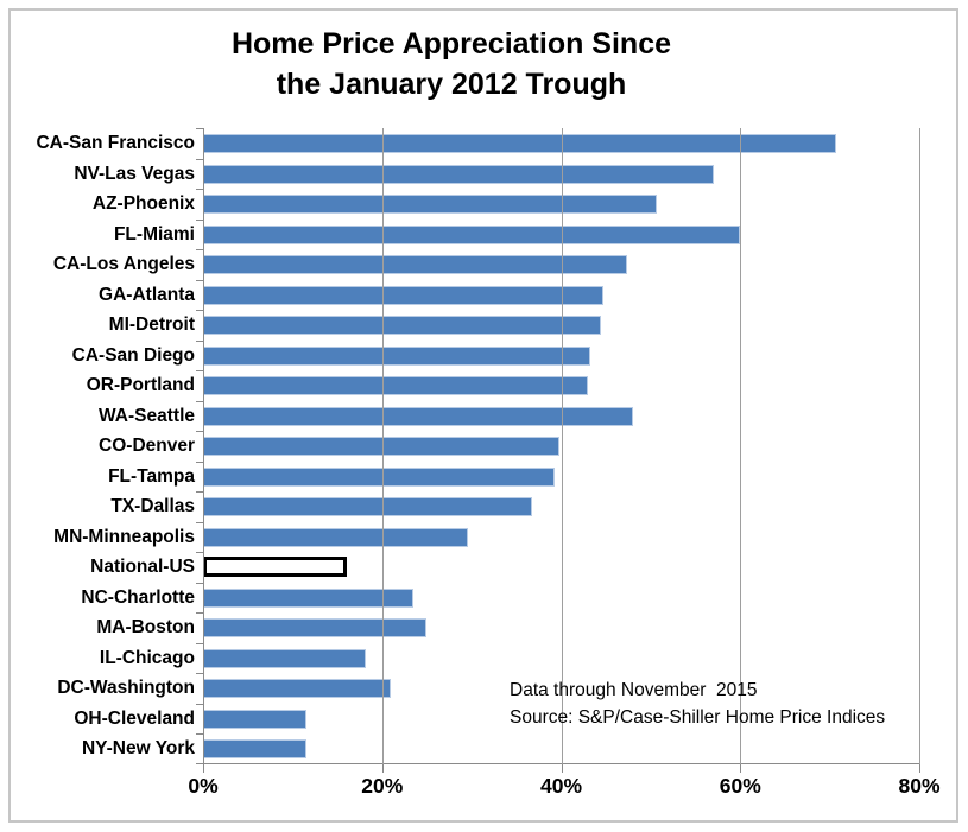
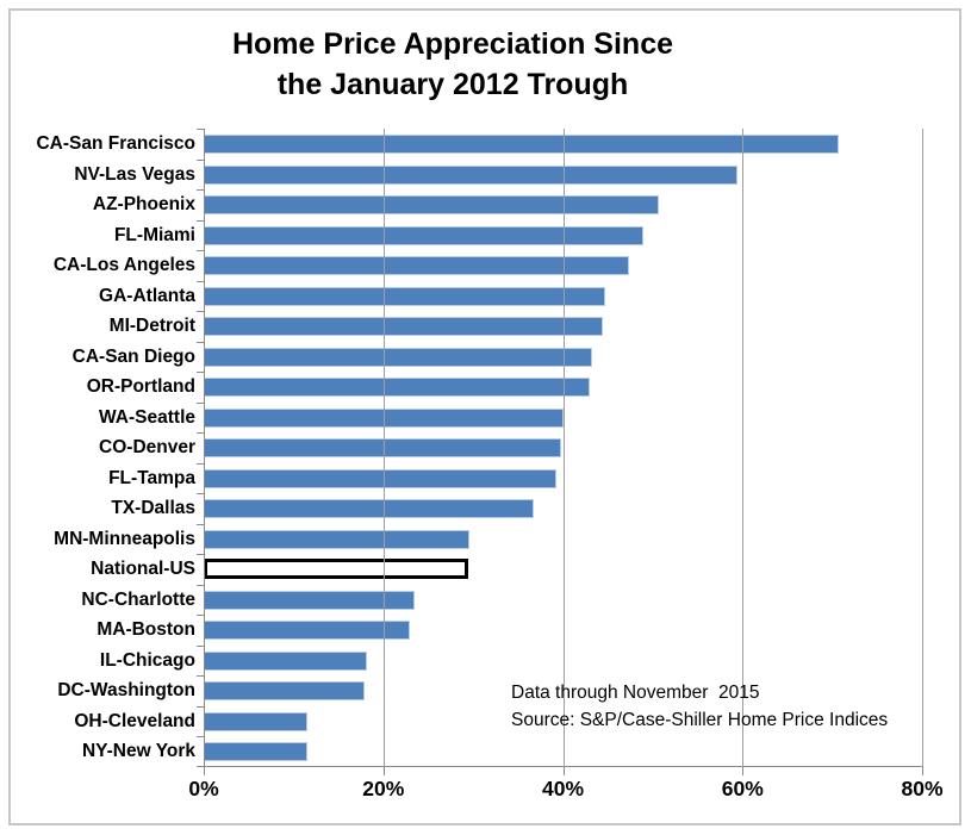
NV-Las Vegas: 57% -> 60%
FL-Miami: 60% -> 49%
WA-Seattle: 48% -> 40%
National-US: 16% -> 30%
MA-Boston: 25% -> 23%
DC-Washington: 21% -> 18%
